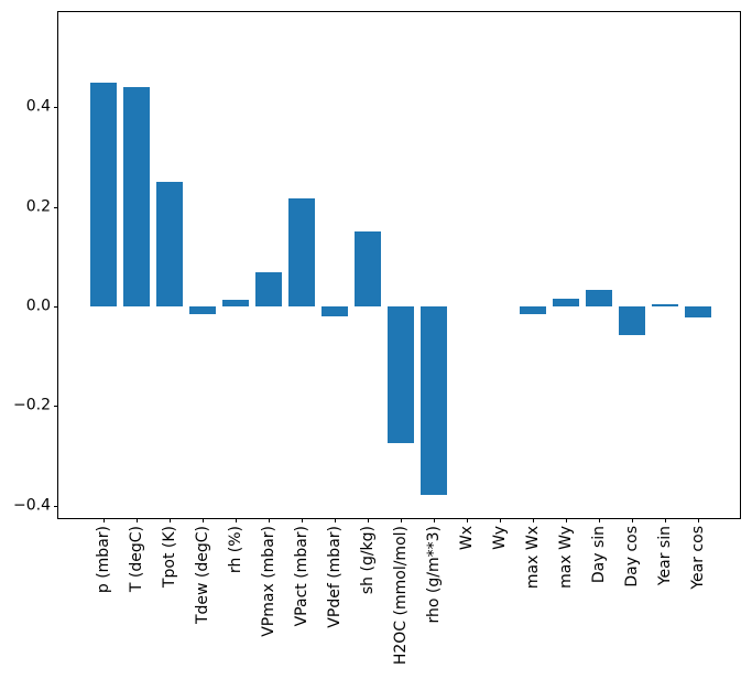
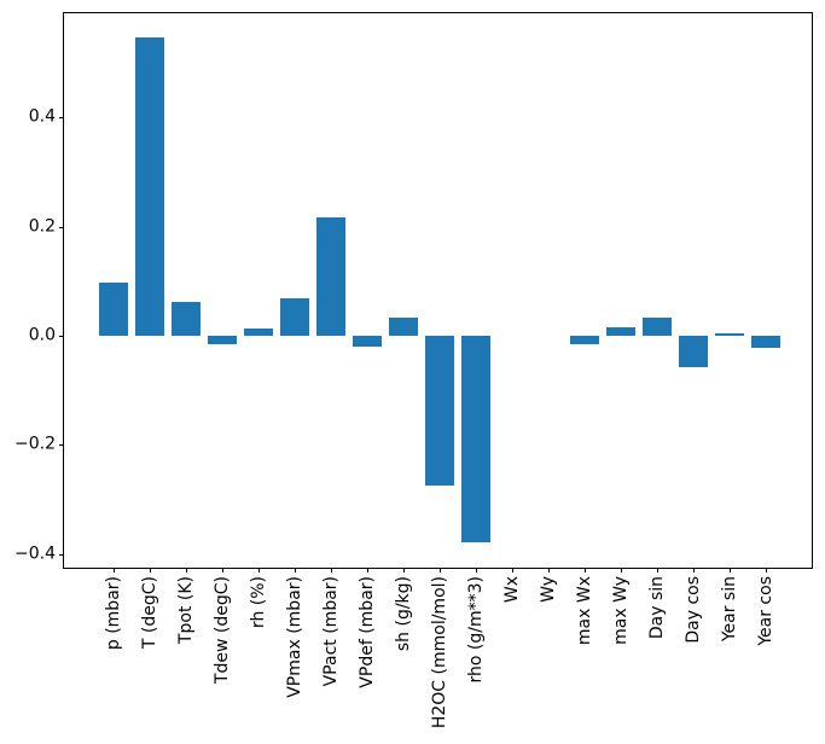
p (mbar): 0.45 -> 0.10
T (degC): 0.44 -> 0.55
Tpot (K): 0.25 -> 0.06
sh (g/kg): 0.15 -> 0.03
